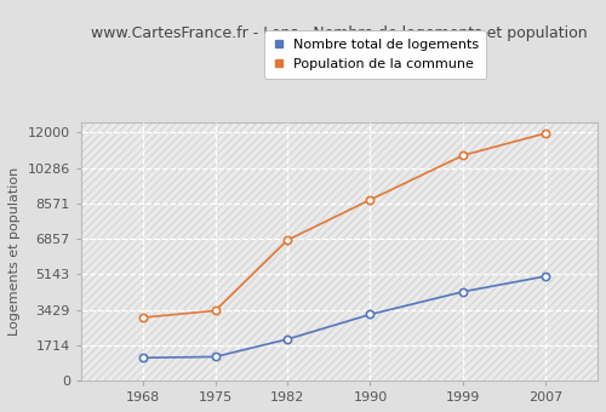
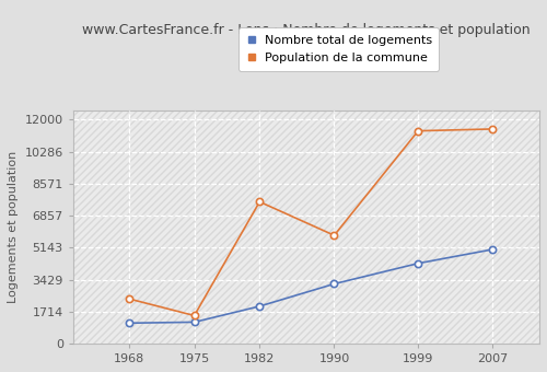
Population de la commune/1968: 3000 -> 2400
Population de la commune/1975: 3400 -> 1500
Population de la commune/1982: 6800 -> 7600
Population de la commune/1990: 8800 -> 5800
Population de la commune/1999: 10900 -> 11400
Population de la commune/2007: 12000 -> 11500
